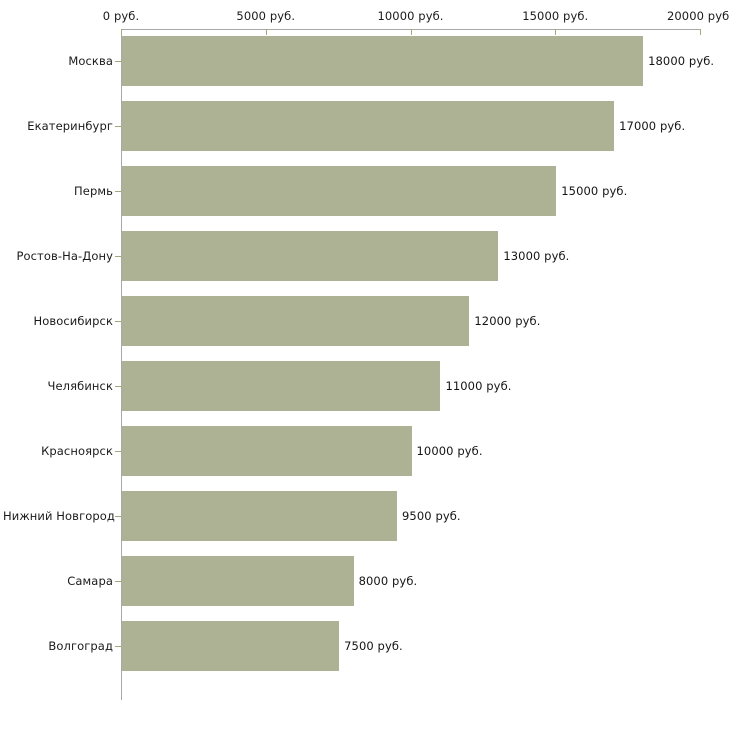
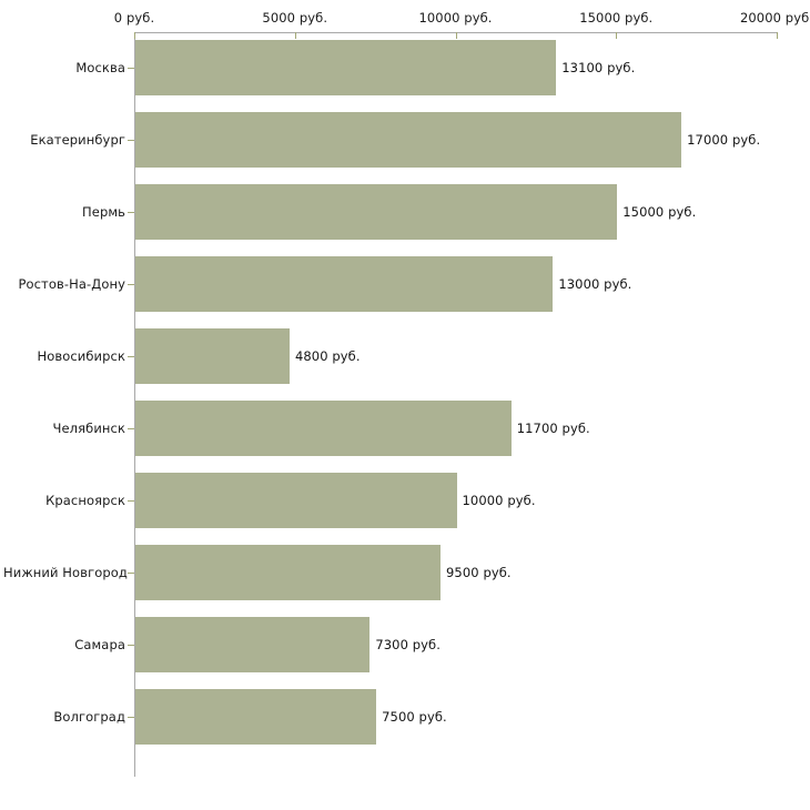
Москва: 18000 -> 13100
Новосибирск: 12000 -> 4800
Челябинск: 11000 -> 11700
Самара: 8000 -> 7300
